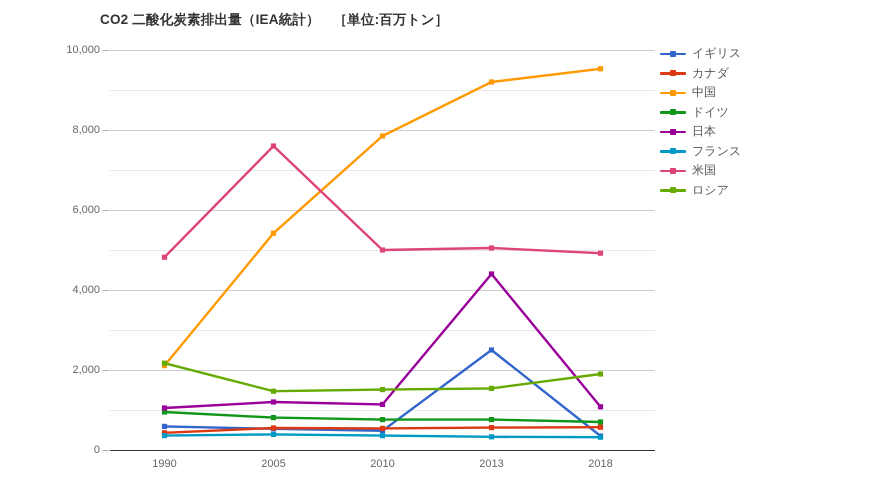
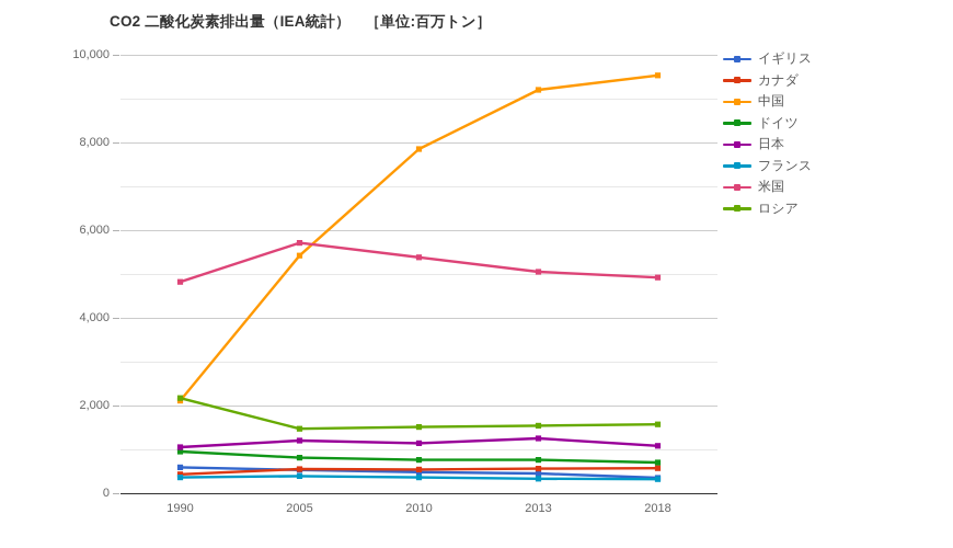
米国/2005: 7600 -> 5700
米国/2010: 5000 -> 5400
イギリス/2013: 2500 -> 400
日本/2013: 4400 -> 1200
ロシア/2018: 1900 -> 1600
